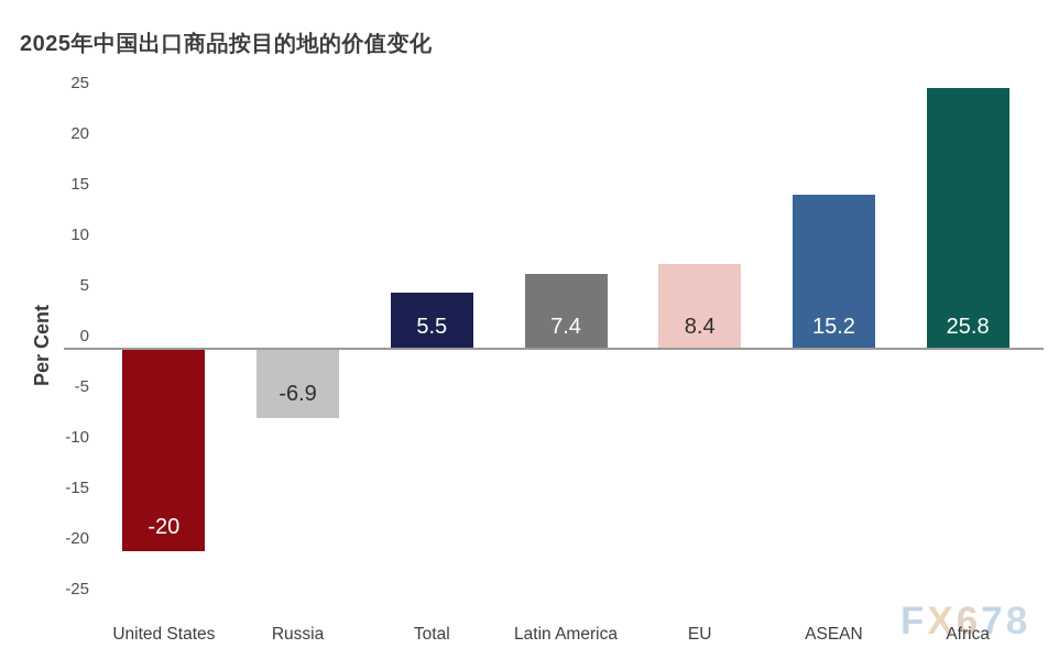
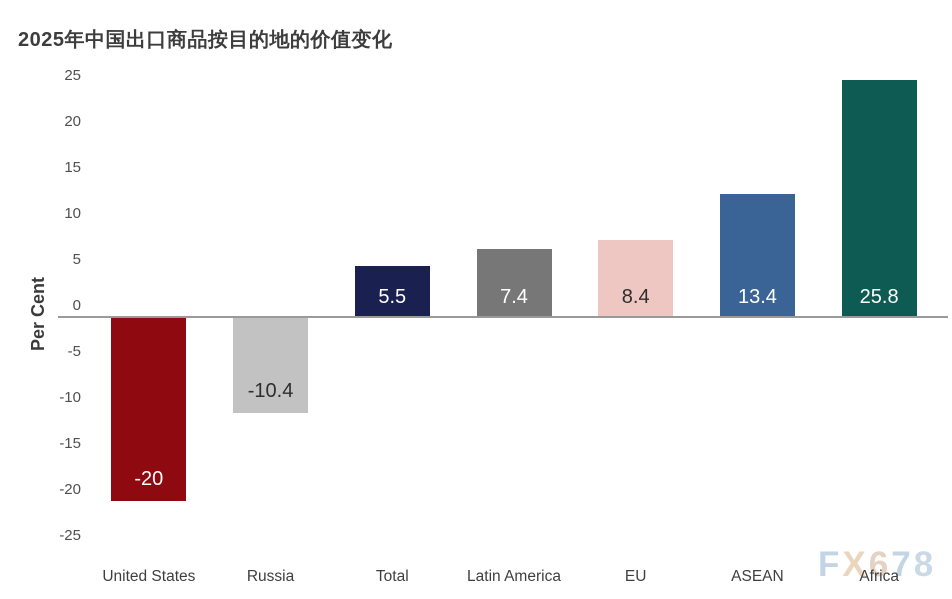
Russia: -6.9 -> -10.4
ASEAN: 15.2 -> 13.4
